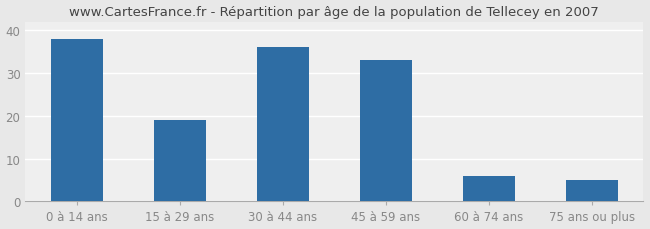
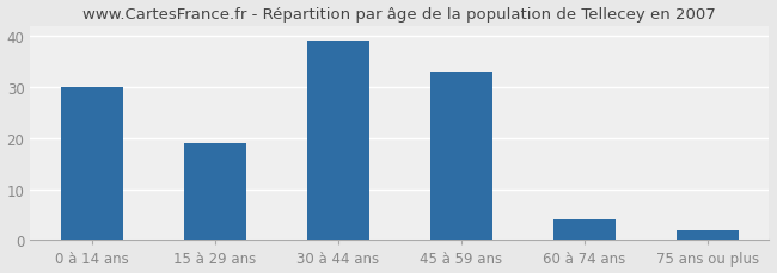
0 à 14 ans: 38 -> 30
30 à 44 ans: 36 -> 39
60 à 74 ans: 6 -> 4
75 ans ou plus: 5 -> 2
